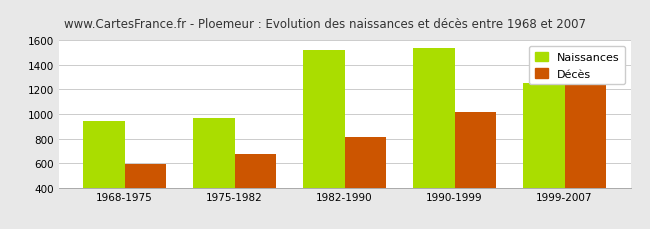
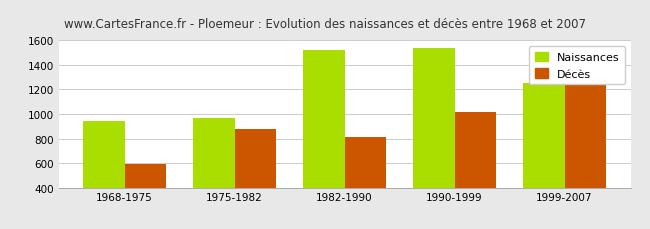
Décès/1975-1982: 670 -> 880
